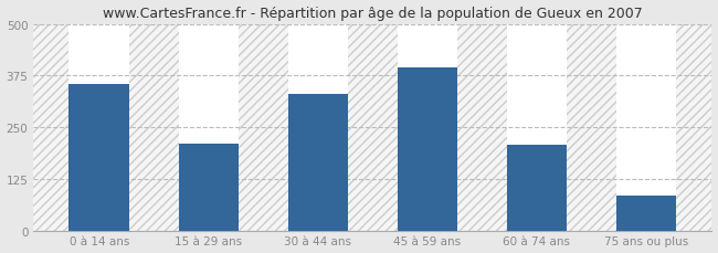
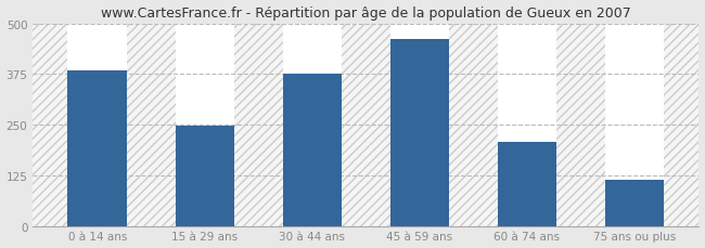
0 à 14 ans: 355 -> 383
15 à 29 ans: 210 -> 248
30 à 44 ans: 330 -> 375
45 à 59 ans: 395 -> 462
75 ans ou plus: 85 -> 113
